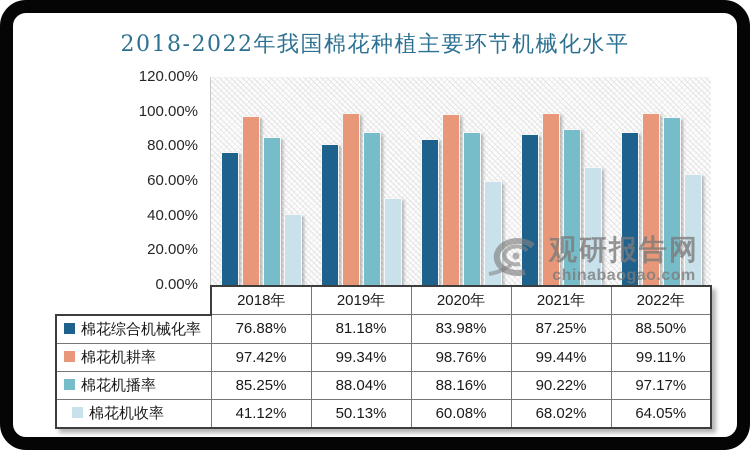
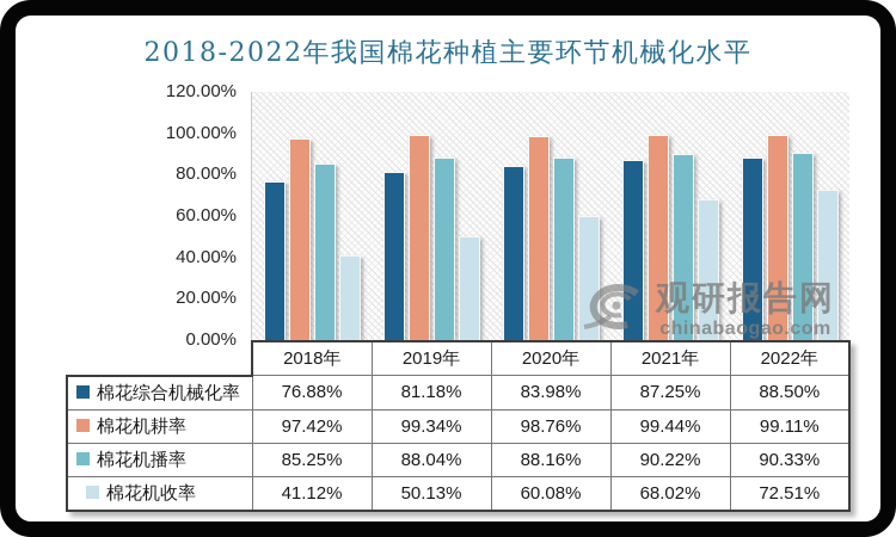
棉花机播率/2022年: 97.17% -> 90.33%
棉花机收率/2022年: 64.05% -> 72.51%
